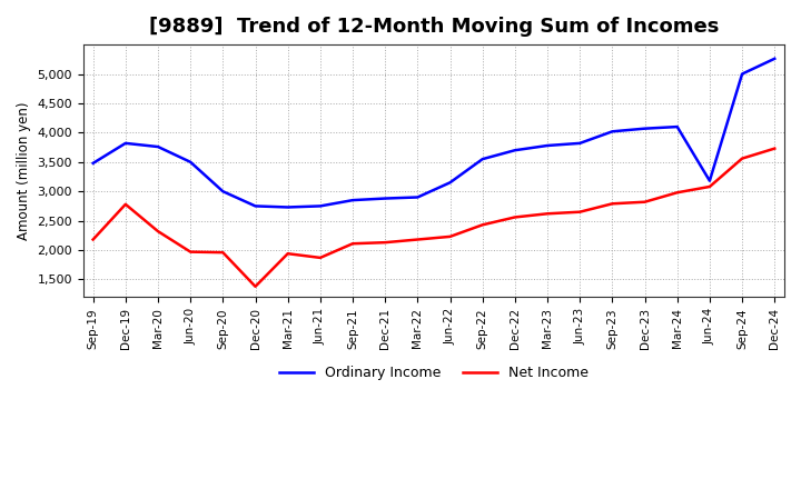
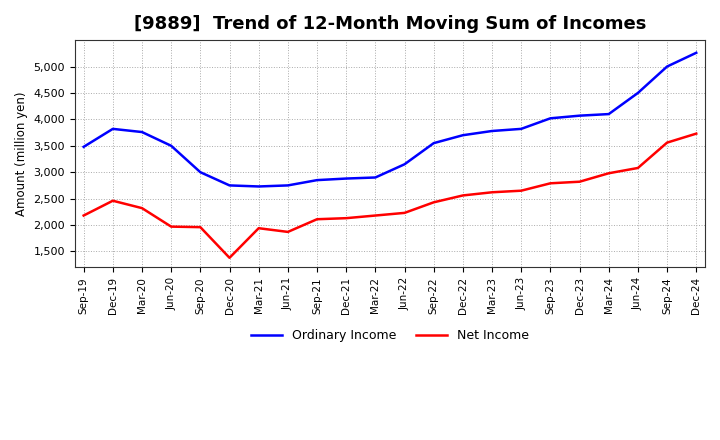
Net Income/Dec-19: 2,780 -> 2,460
Ordinary Income/Jun-24: 3,180 -> 4,500
